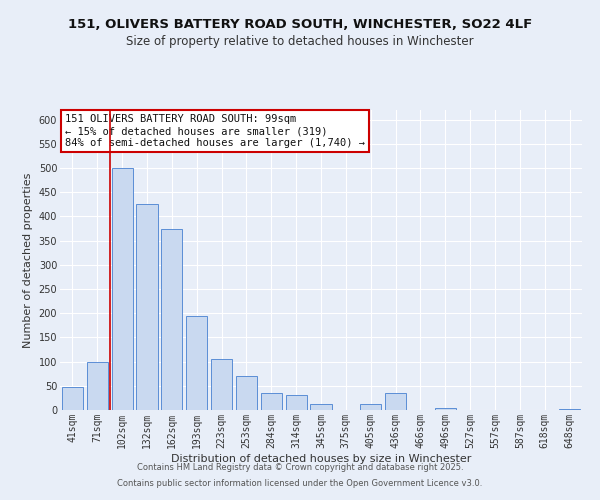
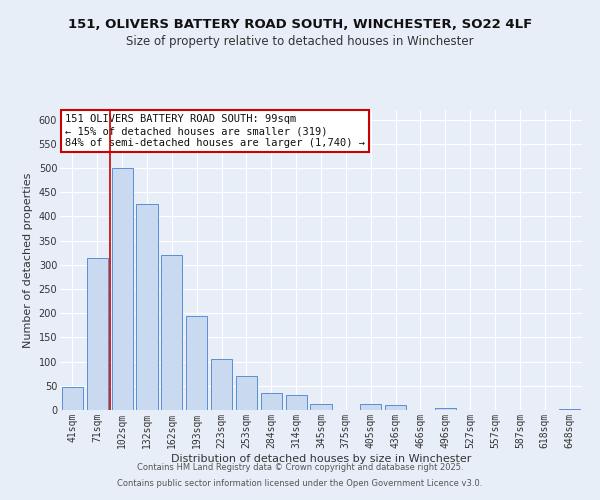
71sqm: 100 -> 315
162sqm: 375 -> 320
436sqm: 35 -> 10
